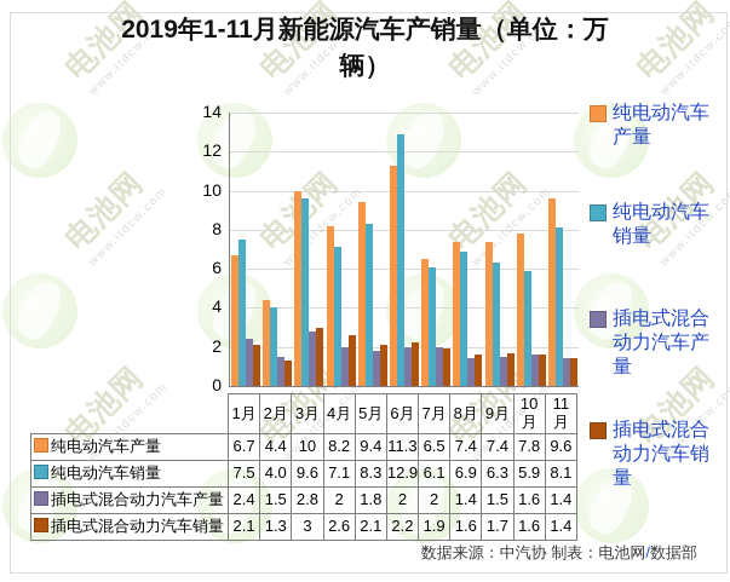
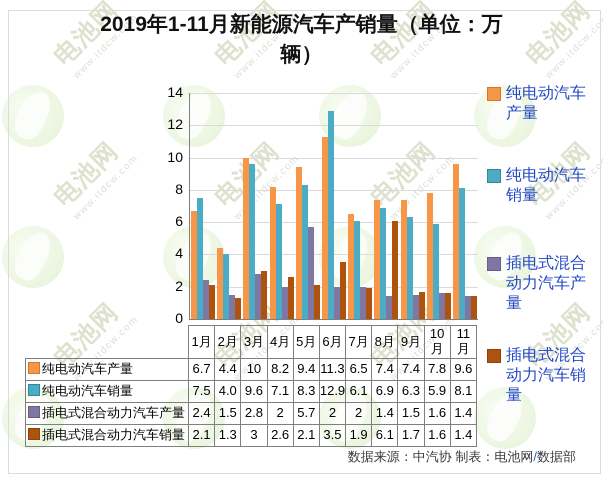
插电式混合动力汽车产量/5月: 1.8 -> 5.7
插电式混合动力汽车销量/6月: 2.2 -> 3.5
插电式混合动力汽车销量/8月: 1.6 -> 6.1
